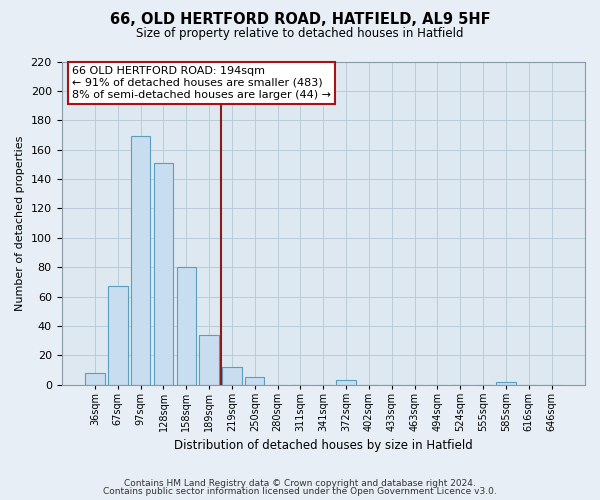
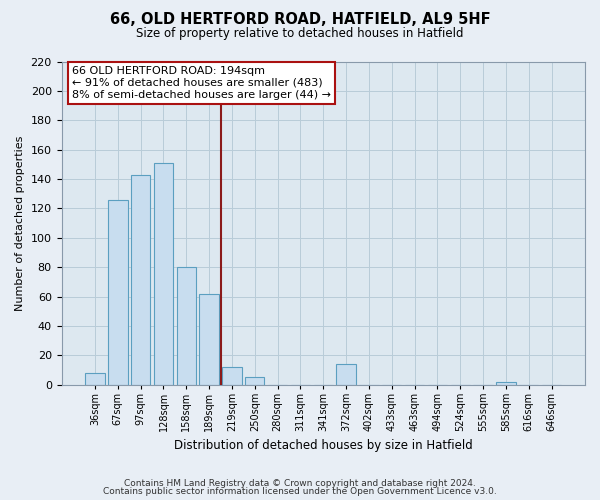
67sqm: 67 -> 126
97sqm: 169 -> 143
189sqm: 34 -> 62
372sqm: 3 -> 14
